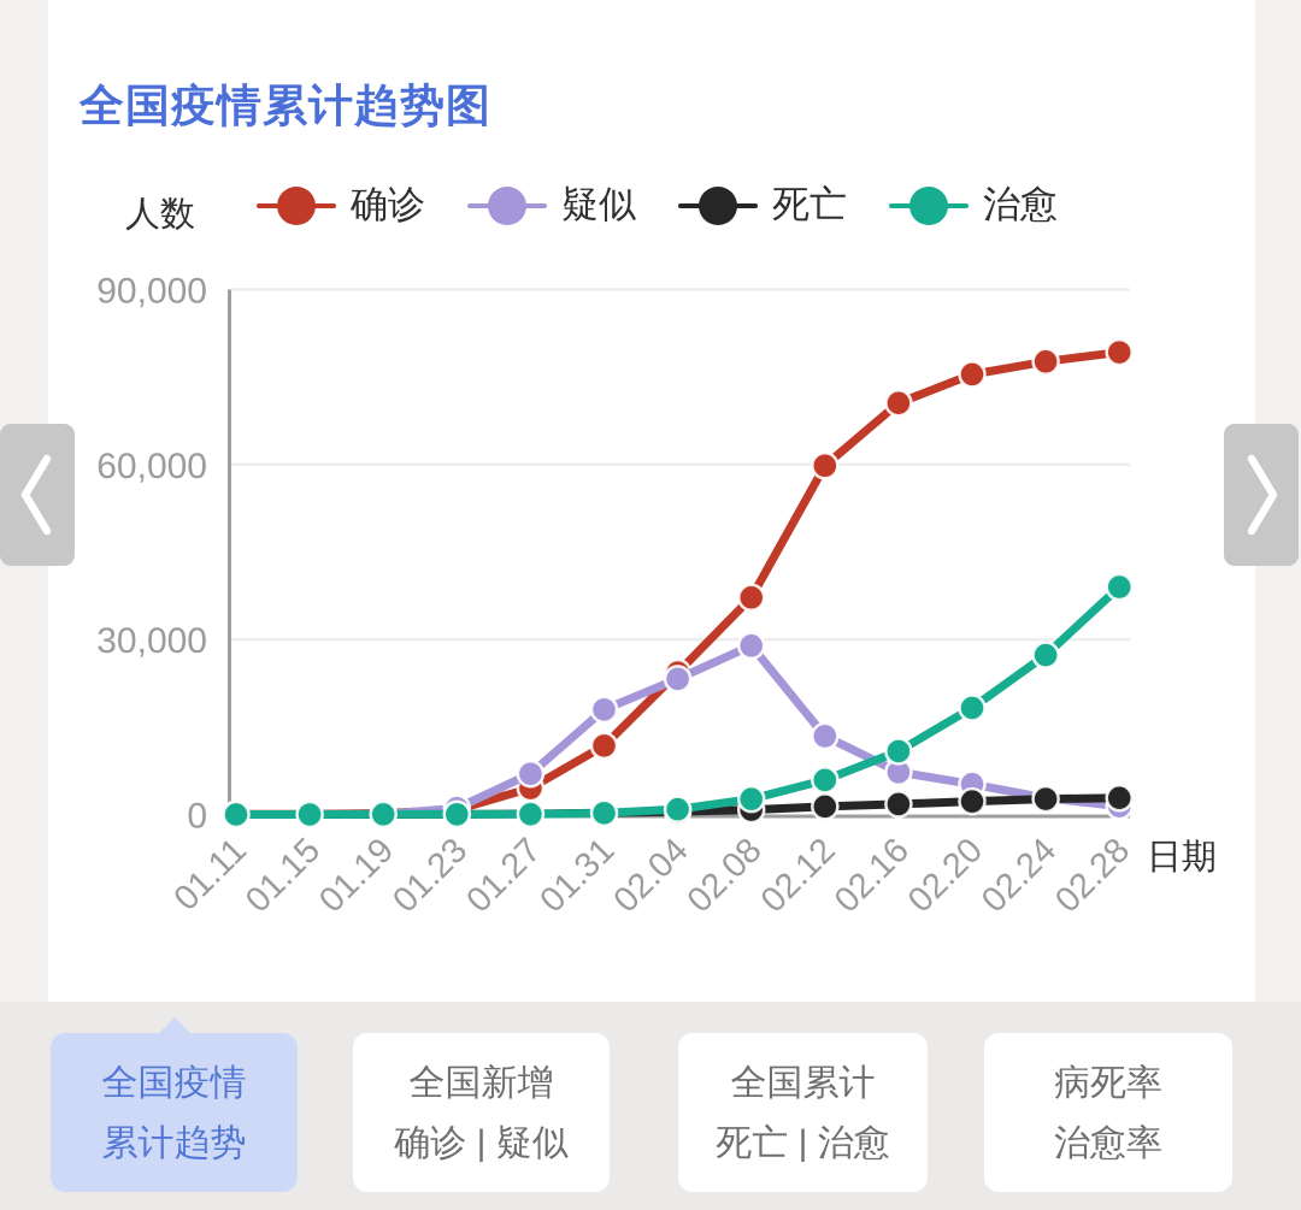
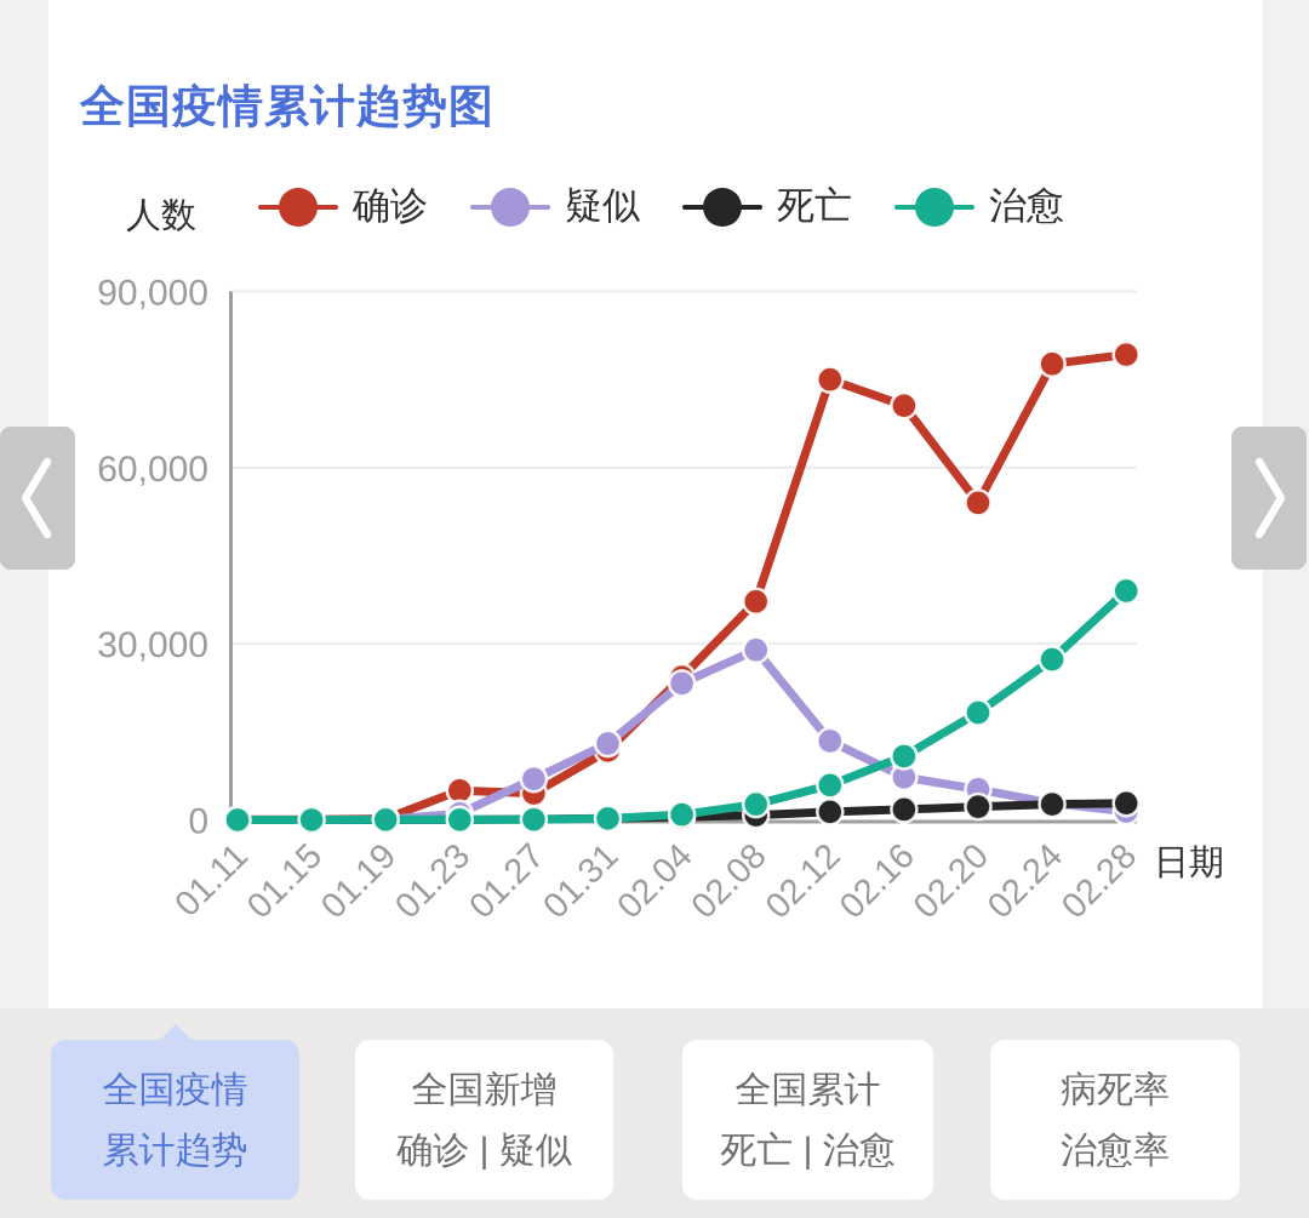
确诊/01.23: 1000 -> 5000
疑似/01.31: 18000 -> 13000
确诊/02.12: 60000 -> 75000
确诊/02.20: 75000 -> 54000
